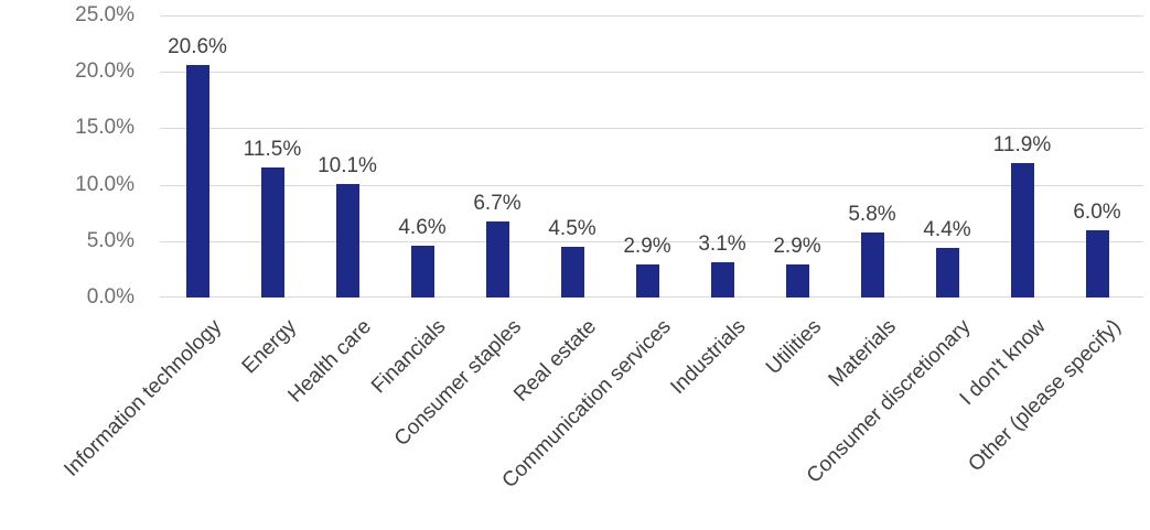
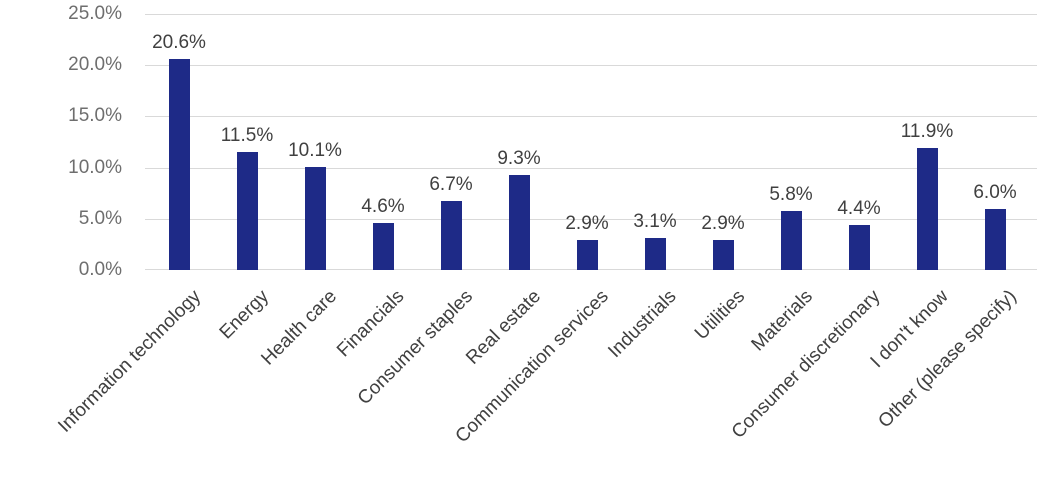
Real estate: 4.5% -> 9.3%
